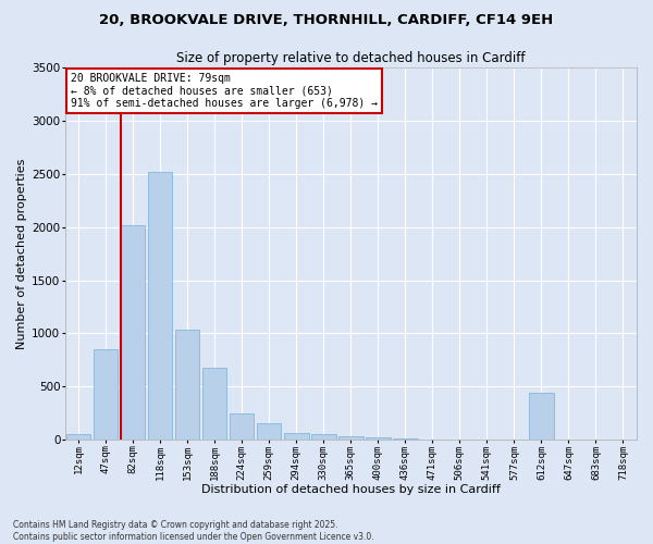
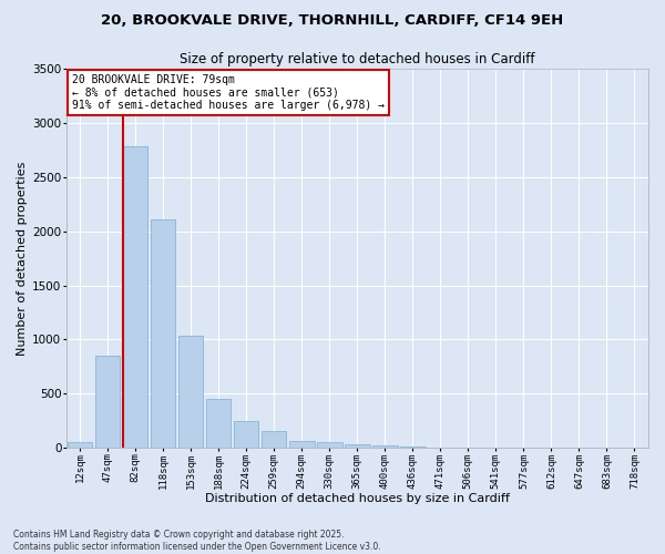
82sqm: 2020 -> 2780
118sqm: 2520 -> 2110
188sqm: 680 -> 450
612sqm: 440 -> 0
